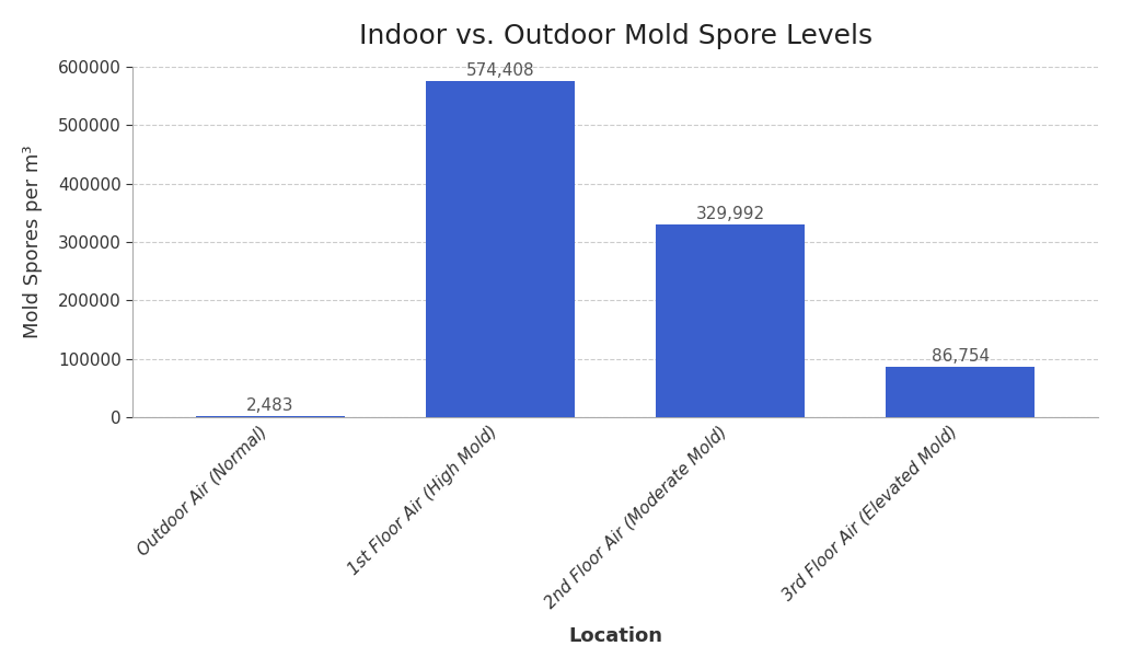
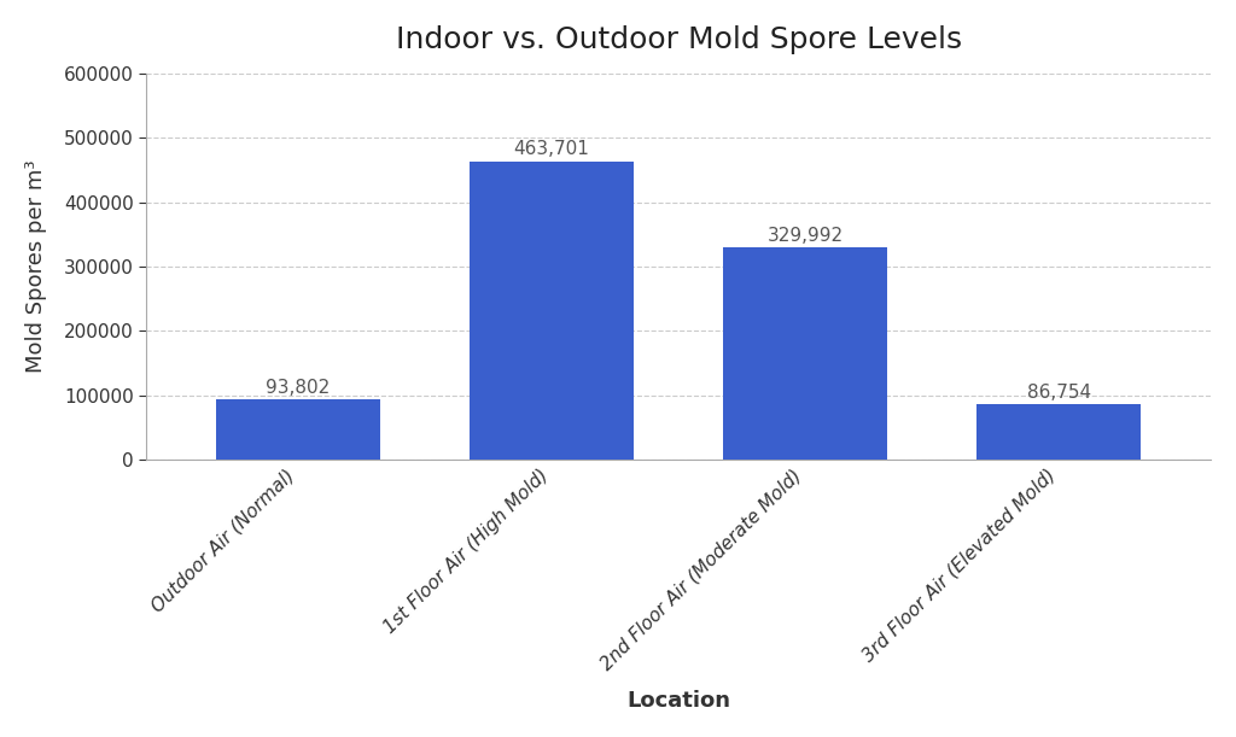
Outdoor Air (Normal): 2,483 -> 93,802
1st Floor Air (High Mold): 574,408 -> 463,701
